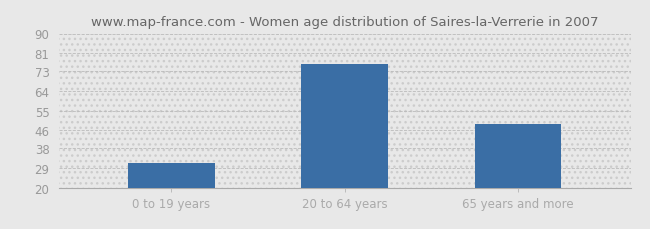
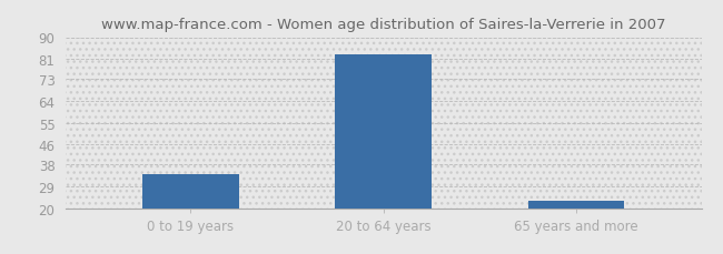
0 to 19 years: 31 -> 34
20 to 64 years: 76 -> 83
65 years and more: 49 -> 23
